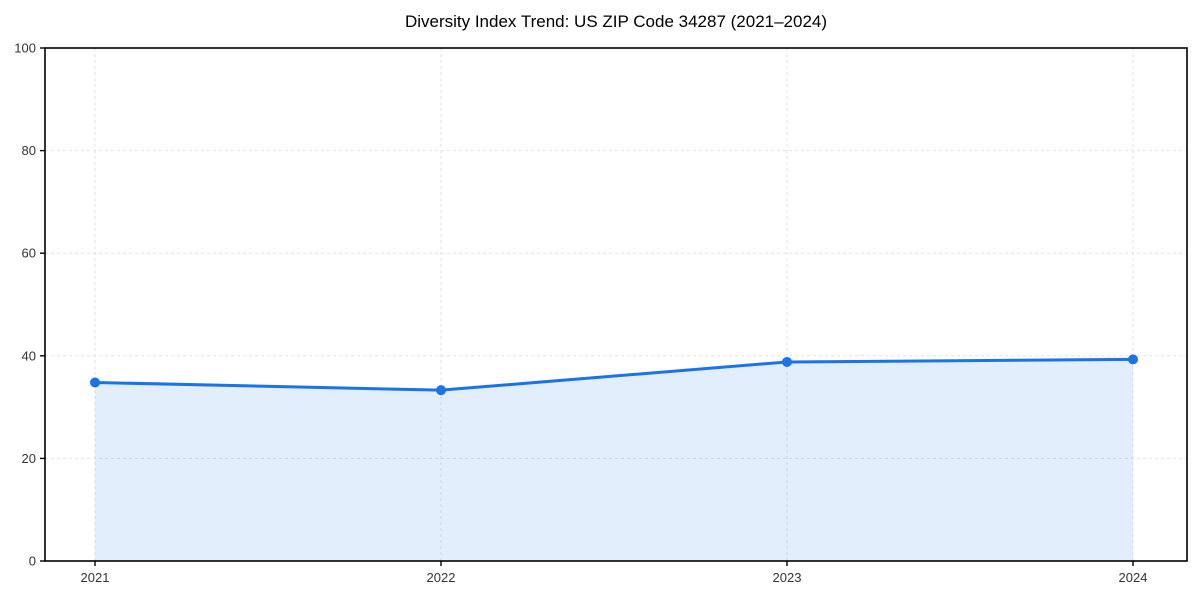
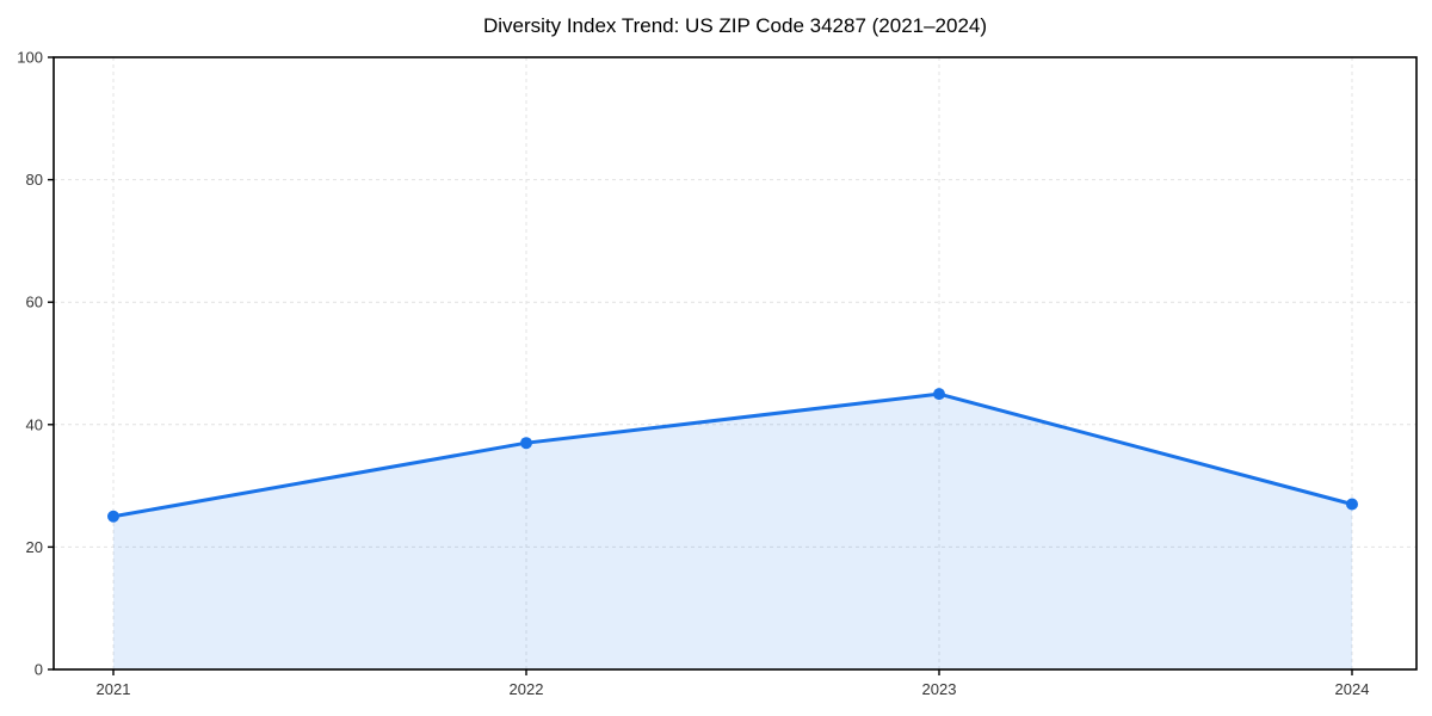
2021: 35 -> 25
2022: 33 -> 37
2023: 39 -> 45
2024: 39 -> 27
